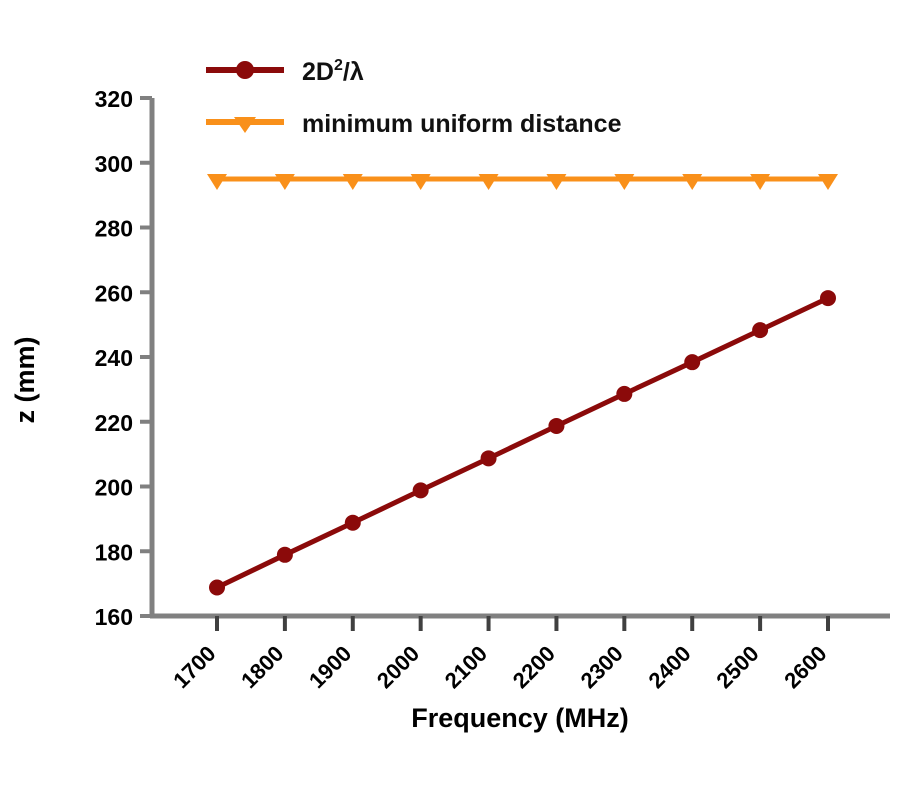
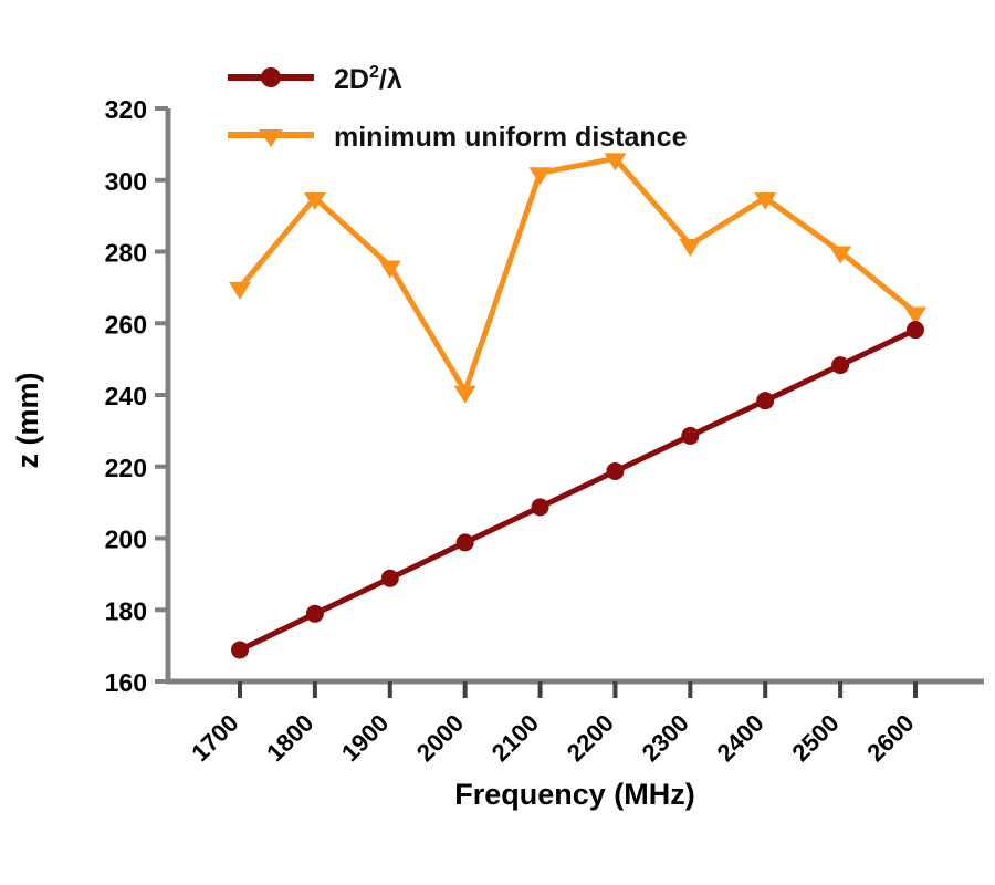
minimum uniform distance/1700: 295 -> 270
minimum uniform distance/1900: 295 -> 276
minimum uniform distance/2000: 295 -> 241
minimum uniform distance/2100: 295 -> 302
minimum uniform distance/2200: 295 -> 306
minimum uniform distance/2300: 295 -> 282
minimum uniform distance/2500: 295 -> 280
minimum uniform distance/2600: 295 -> 263
